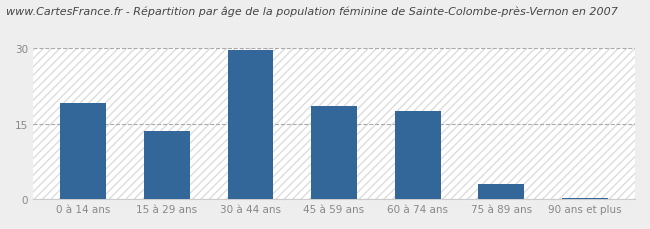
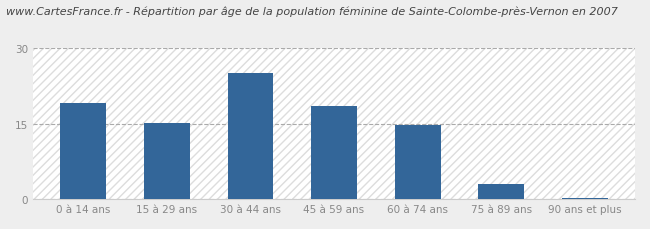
15 à 29 ans: 13.5 -> 15.2
30 à 44 ans: 29.5 -> 25.0
60 à 74 ans: 17.5 -> 14.8
